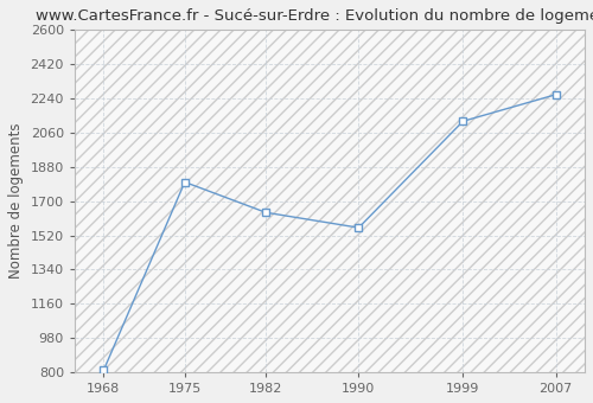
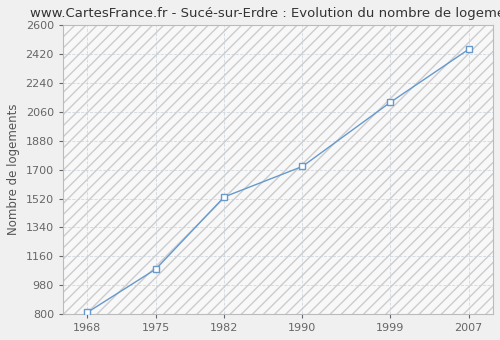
1975: 1800 -> 1080
1982: 1640 -> 1530
1990: 1560 -> 1720
2007: 2260 -> 2450
